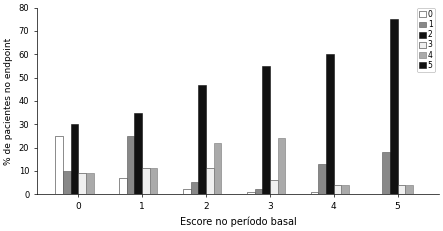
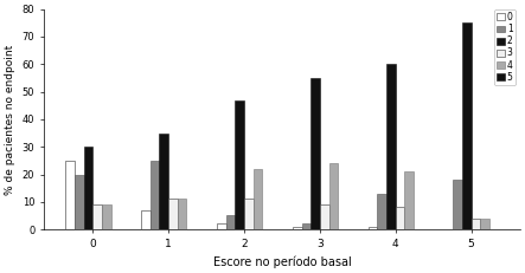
1/0: 10 -> 20
3/3: 6 -> 9
3/4: 4 -> 8
4/4: 4 -> 21
